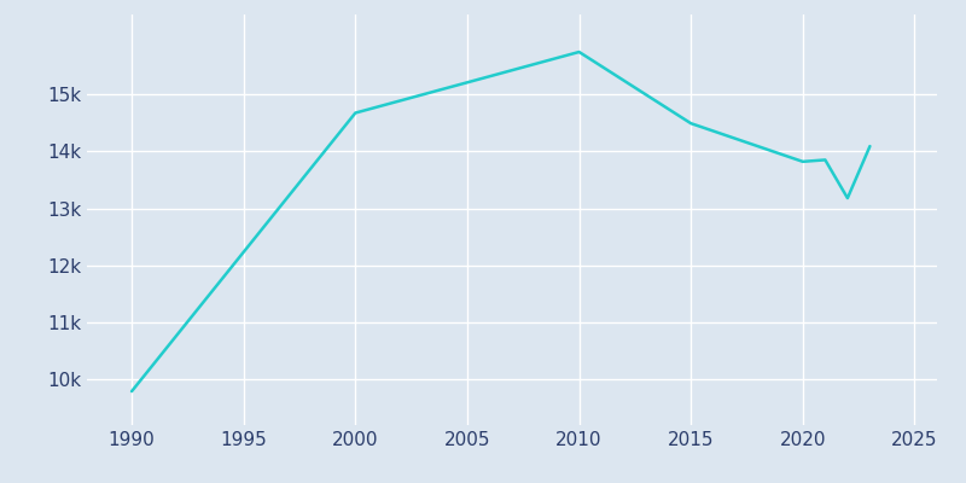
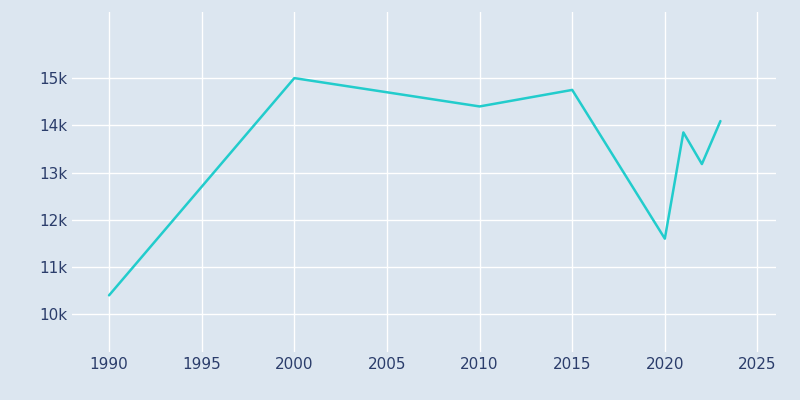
1990: 9.79k -> 10.40k
2000: 14.67k -> 15.00k
2005: 15.21k -> 14.70k
2010: 15.74k -> 14.40k
2015: 14.49k -> 14.75k
2020: 13.82k -> 11.60k
